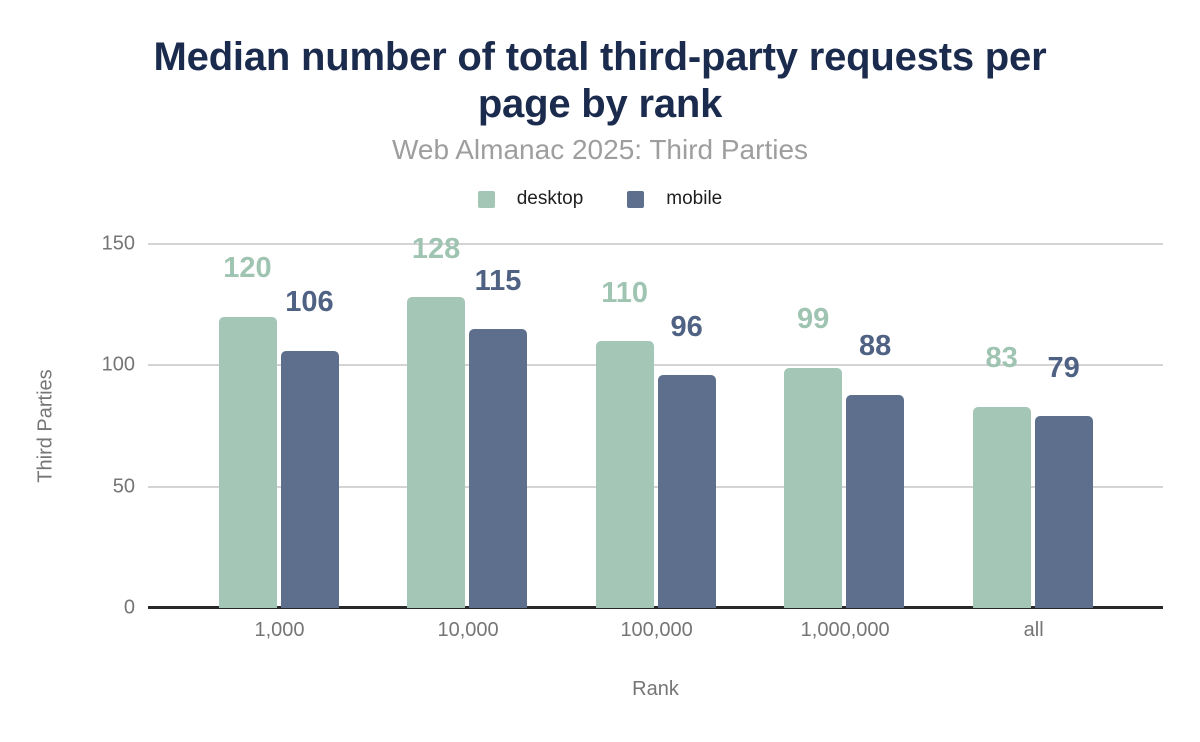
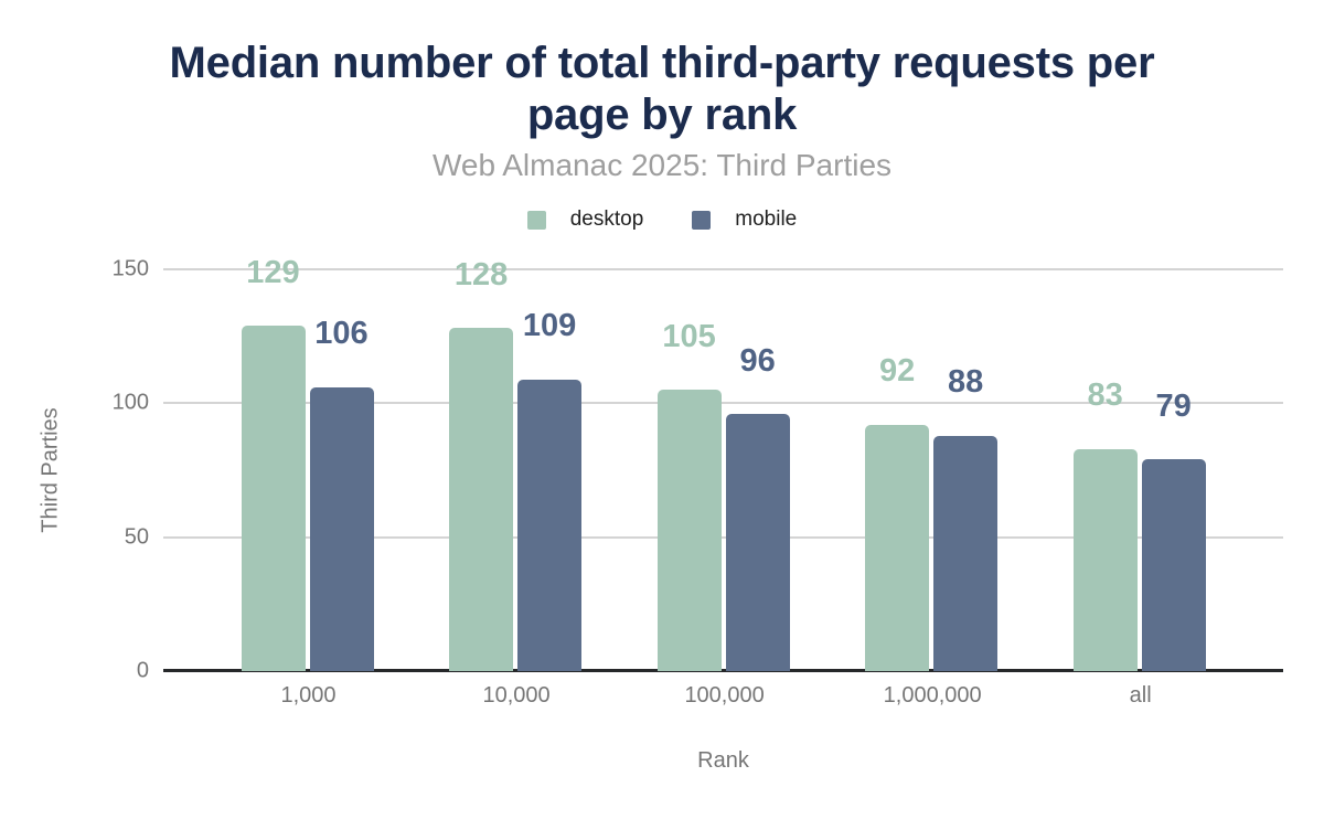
desktop/1,000: 120 -> 129
mobile/10,000: 115 -> 109
desktop/100,000: 110 -> 105
desktop/1,000,000: 99 -> 92
